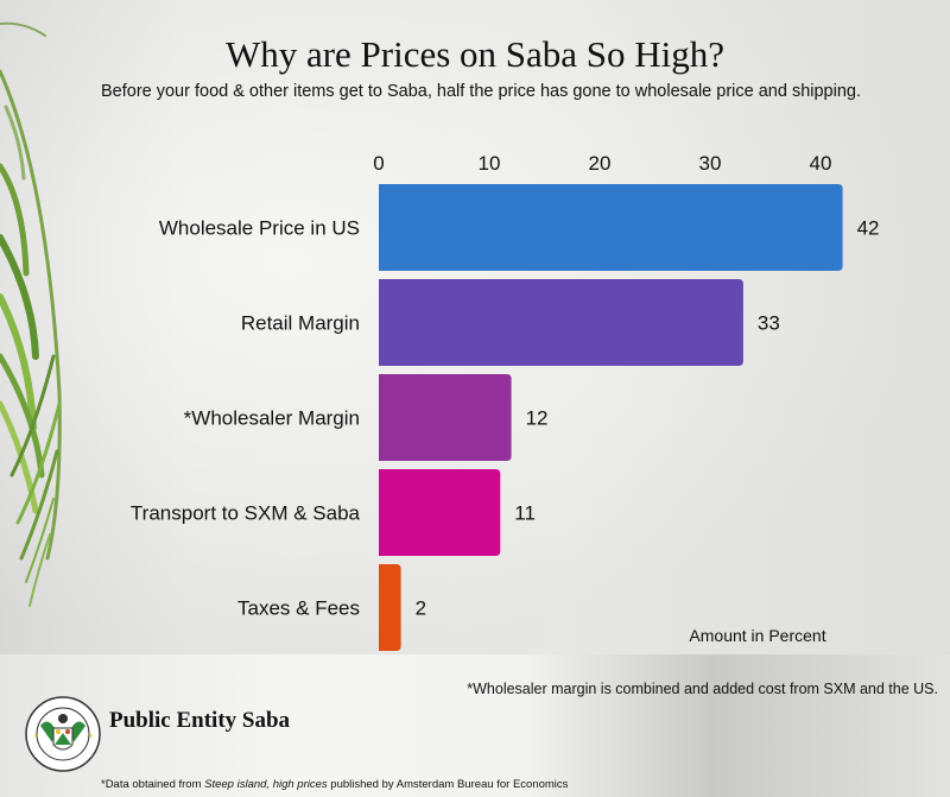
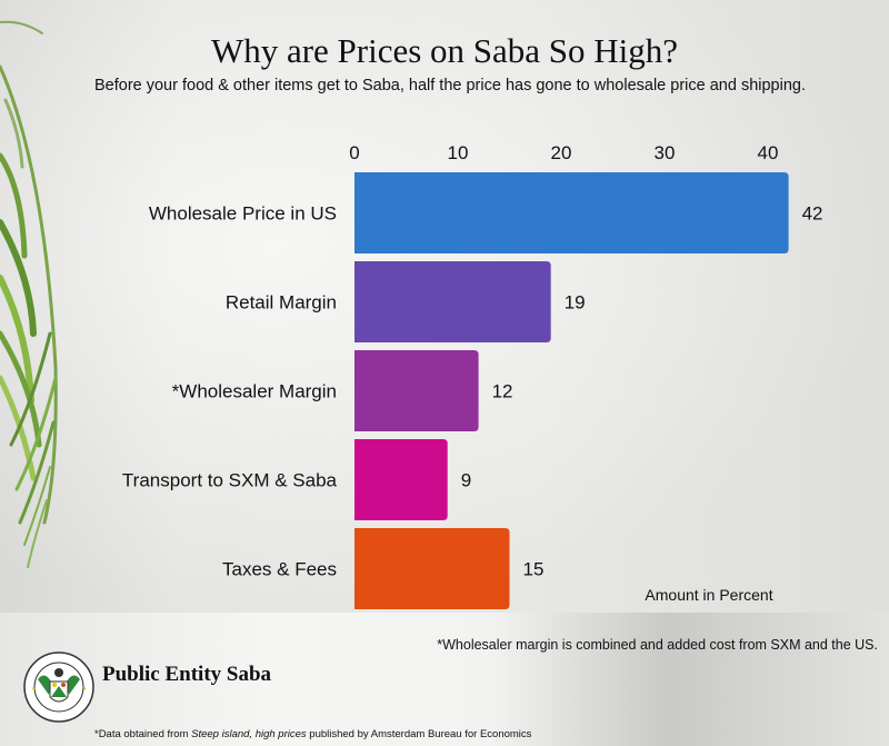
Retail Margin: 33 -> 19
Transport to SXM & Saba: 11 -> 9
Taxes & Fees: 2 -> 15
